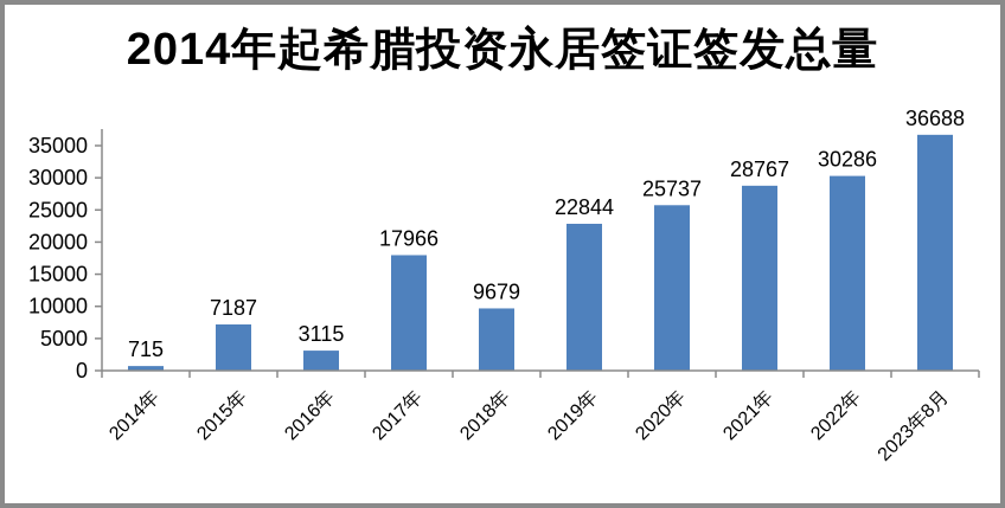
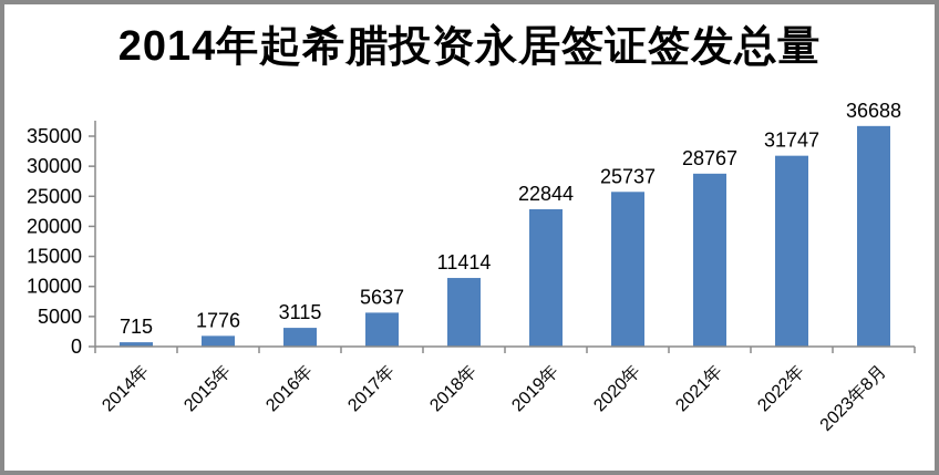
2015年: 7187 -> 1776
2017年: 17966 -> 5637
2018年: 9679 -> 11414
2022年: 30286 -> 31747
